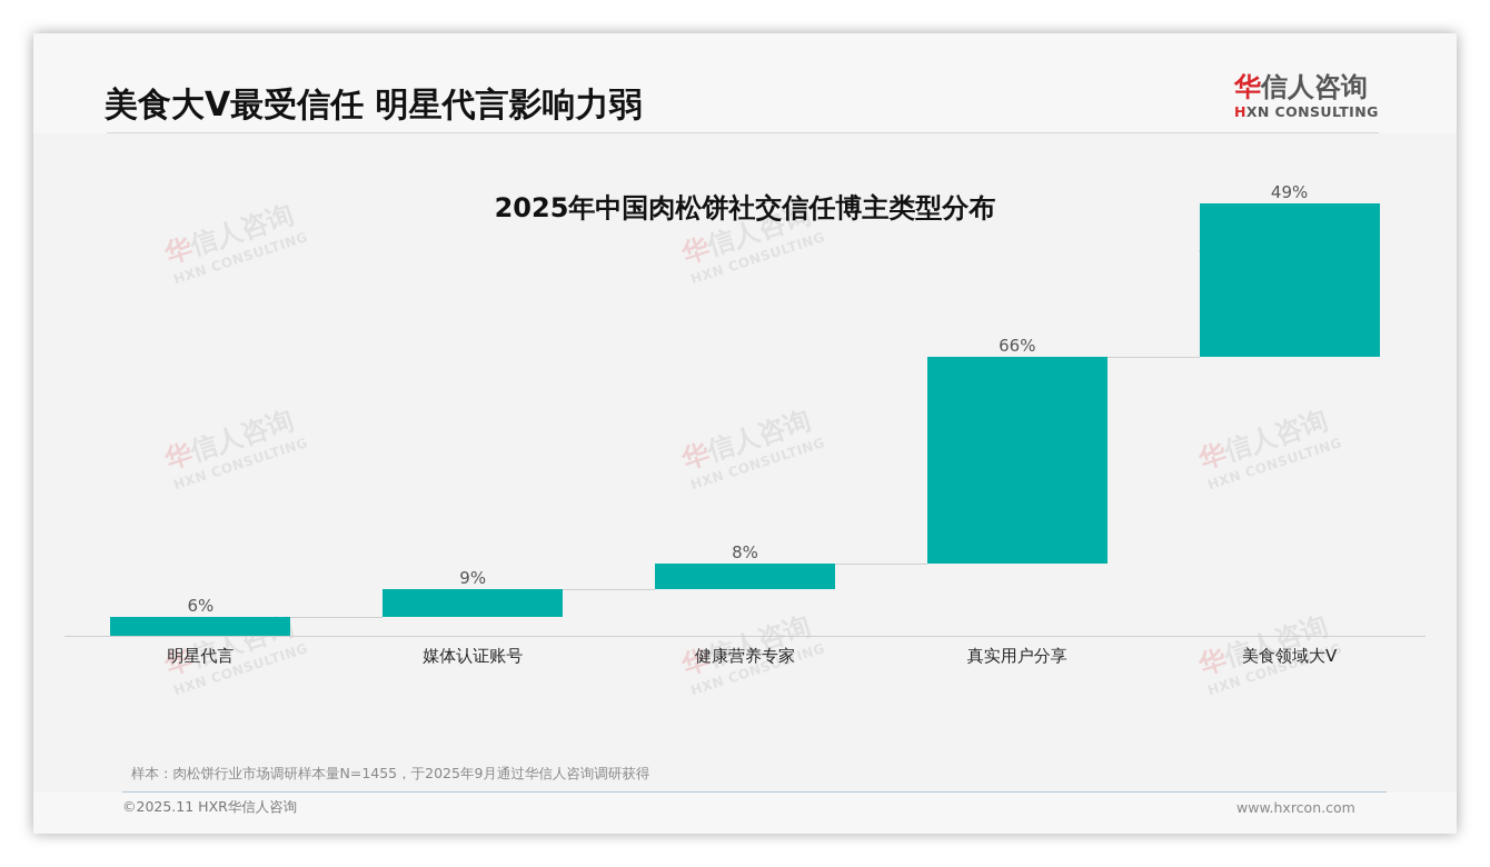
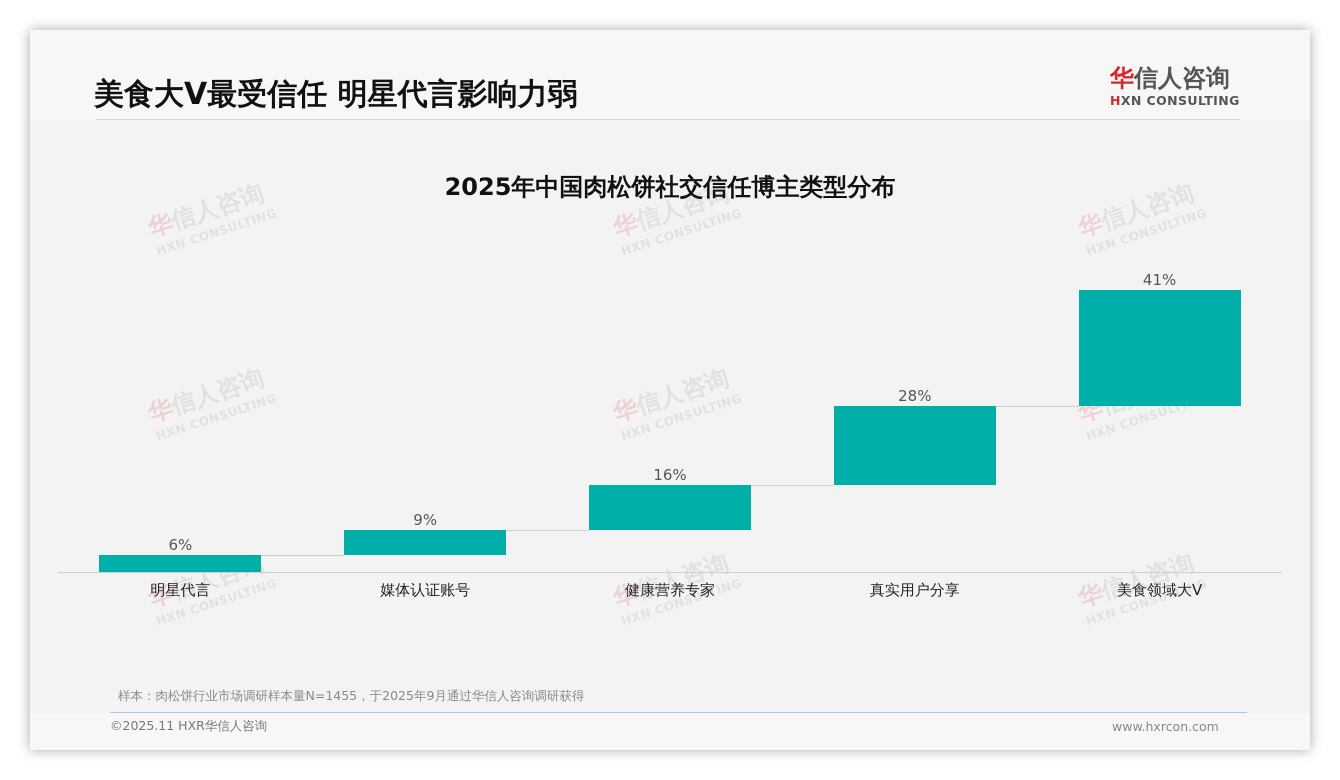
健康营养专家: 8% -> 16%
真实用户分享: 66% -> 28%
美食领域大V: 49% -> 41%
